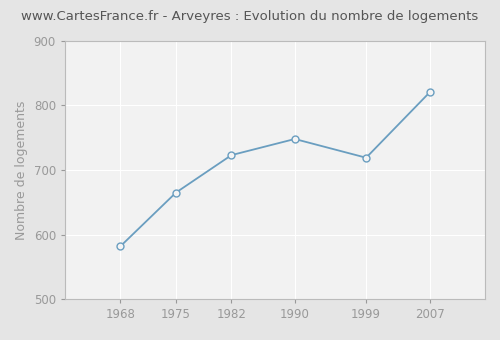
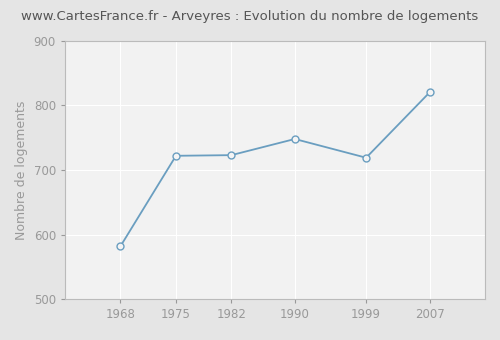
1975: 665 -> 722
